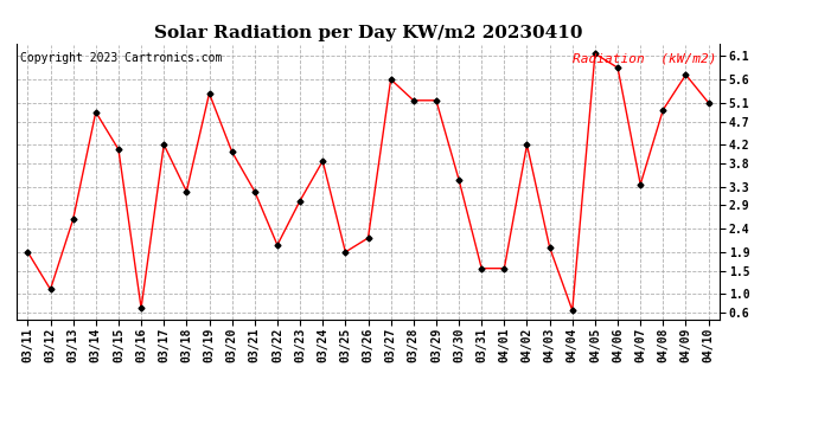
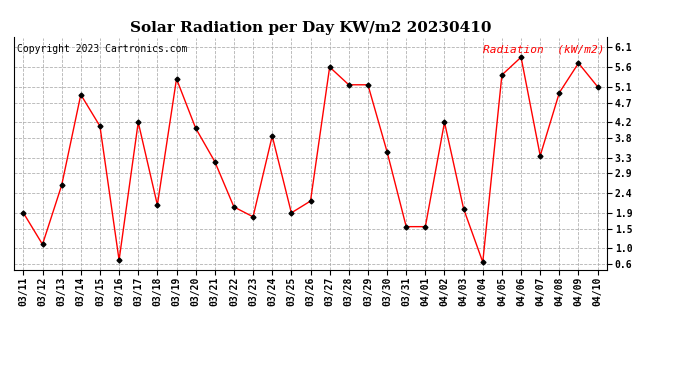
03/18: 3.20 -> 2.10
03/23: 3.00 -> 1.80
04/05: 6.15 -> 5.40
